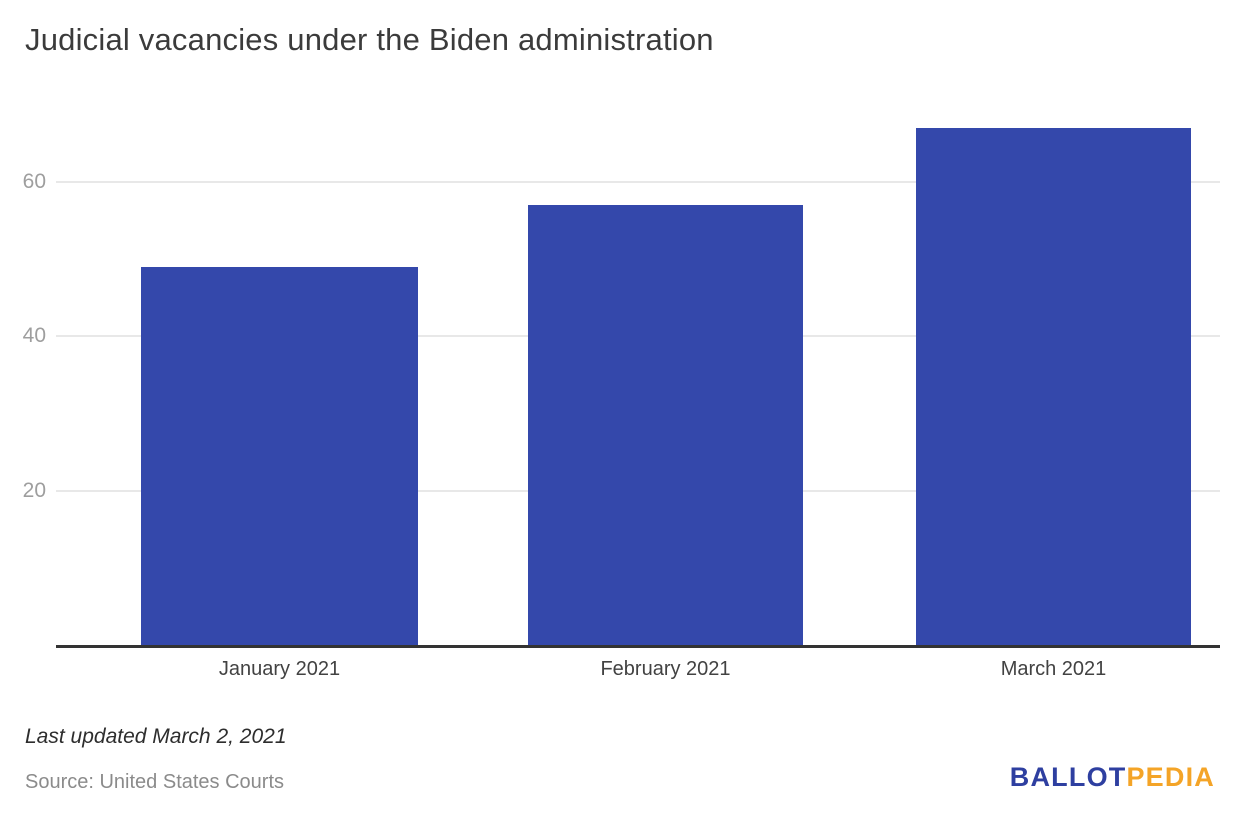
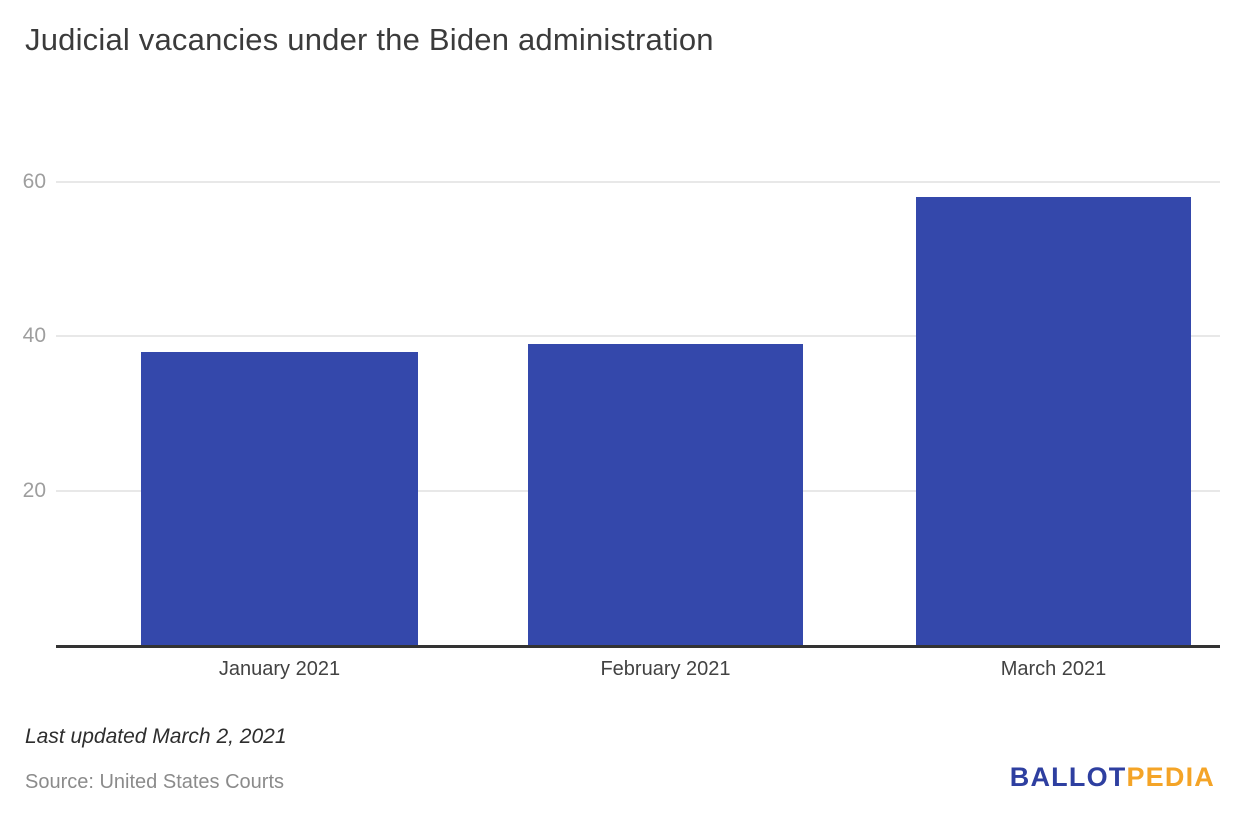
January 2021: 49 -> 38
February 2021: 57 -> 39
March 2021: 67 -> 58
